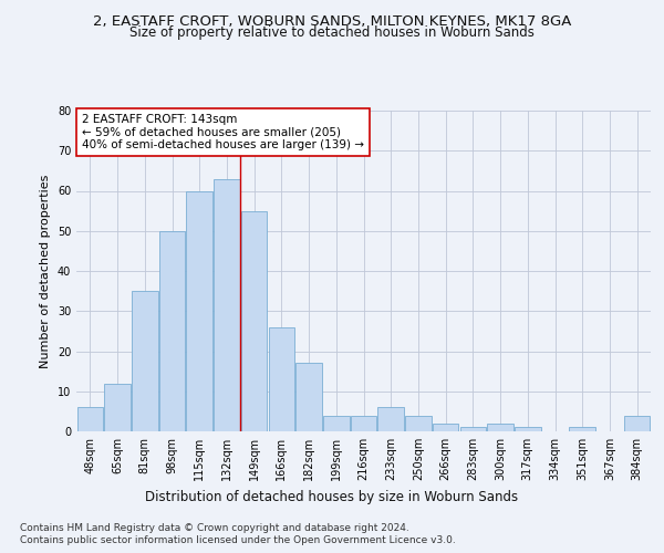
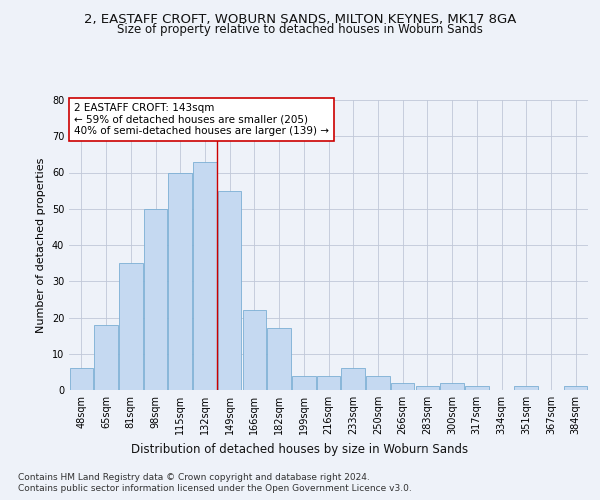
65sqm: 12 -> 18
166sqm: 26 -> 22
384sqm: 4 -> 1
